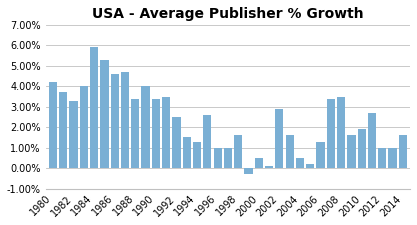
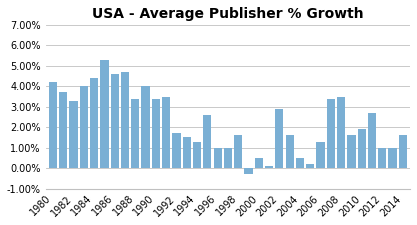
1984: 5.9% -> 4.4%
1992: 2.5% -> 1.7%
